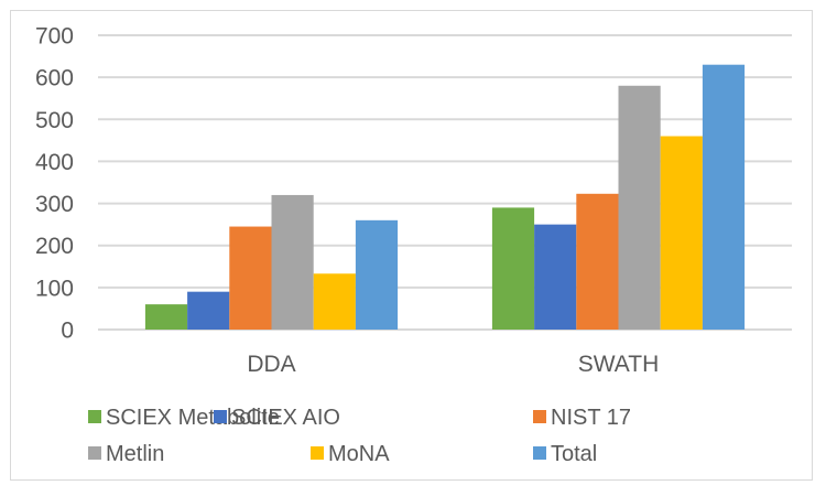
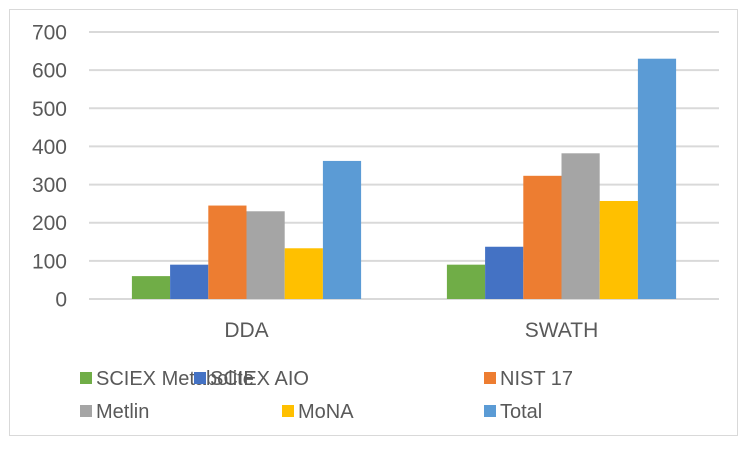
Metlin/DDA: 320 -> 230
Total/DDA: 260 -> 360
SCIEX Metabolite/SWATH: 290 -> 90
SCIEX AIO/SWATH: 250 -> 140
Metlin/SWATH: 580 -> 380
MoNA/SWATH: 460 -> 260
